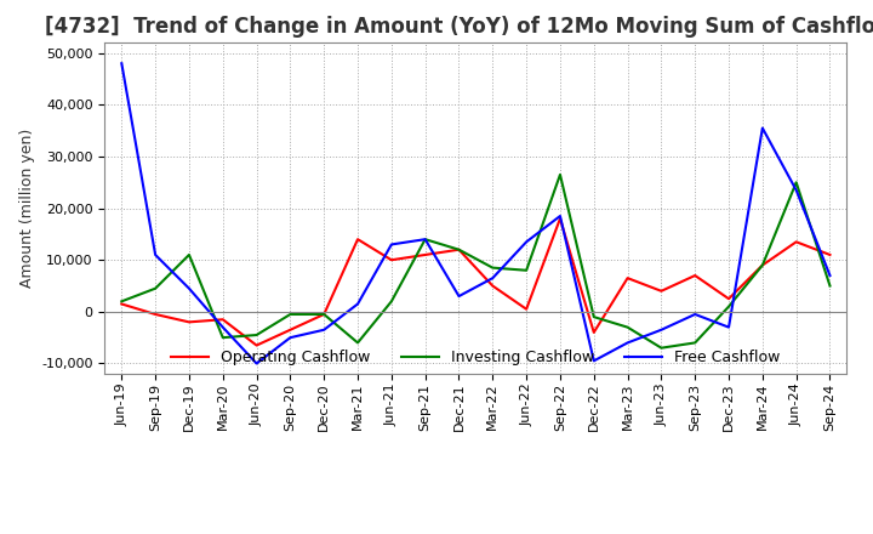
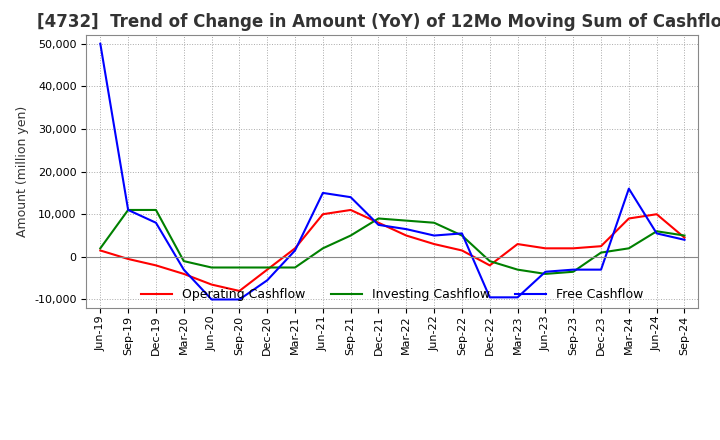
Free Cashflow/Jun-19: 48,000 -> 50,000
Investing Cashflow/Sep-19: 4,500 -> 11,000
Free Cashflow/Dec-19: 4,500 -> 8,000
Operating Cashflow/Mar-20: -1,500 -> -4,000
Investing Cashflow/Mar-20: -5,000 -> -1,000
Investing Cashflow/Jun-20: -4,500 -> -2,500
Operating Cashflow/Sep-20: -3,500 -> -8,000
Investing Cashflow/Sep-20: -500 -> -2,500
Free Cashflow/Sep-20: -5,000 -> -10,000
Operating Cashflow/Dec-20: -500 -> -3,000
Investing Cashflow/Dec-20: -500 -> -2,500
Free Cashflow/Dec-20: -3,500 -> -5,500
Operating Cashflow/Mar-21: 14,000 -> 2,000
Investing Cashflow/Mar-21: -6,000 -> -2,500
Free Cashflow/Jun-21: 13,000 -> 15,000
Investing Cashflow/Sep-21: 14,000 -> 5,000
Operating Cashflow/Dec-21: 12,000 -> 8,000
Investing Cashflow/Dec-21: 12,000 -> 9,000
Free Cashflow/Dec-21: 3,000 -> 7,500
Operating Cashflow/Jun-22: 500 -> 3,000
Free Cashflow/Jun-22: 13,500 -> 5,000
Operating Cashflow/Sep-22: 18,000 -> 1,500
Investing Cashflow/Sep-22: 26,500 -> 5,000
Free Cashflow/Sep-22: 18,500 -> 5,500
Operating Cashflow/Dec-22: -4,000 -> -2,000
Operating Cashflow/Mar-23: 6,500 -> 3,000
Free Cashflow/Mar-23: -6,000 -> -9,500
Operating Cashflow/Jun-23: 4,000 -> 2,000
Investing Cashflow/Jun-23: -7,000 -> -4,000
Operating Cashflow/Sep-23: 7,000 -> 2,000
Investing Cashflow/Sep-23: -6,000 -> -3,500
Free Cashflow/Sep-23: -500 -> -3,000
Investing Cashflow/Mar-24: 9,000 -> 2,000
Free Cashflow/Mar-24: 35,500 -> 16,000
Operating Cashflow/Jun-24: 13,500 -> 10,000
Investing Cashflow/Jun-24: 25,000 -> 6,000
Free Cashflow/Jun-24: 23,500 -> 5,500
Operating Cashflow/Sep-24: 11,000 -> 4,500
Free Cashflow/Sep-24: 7,000 -> 4,000
